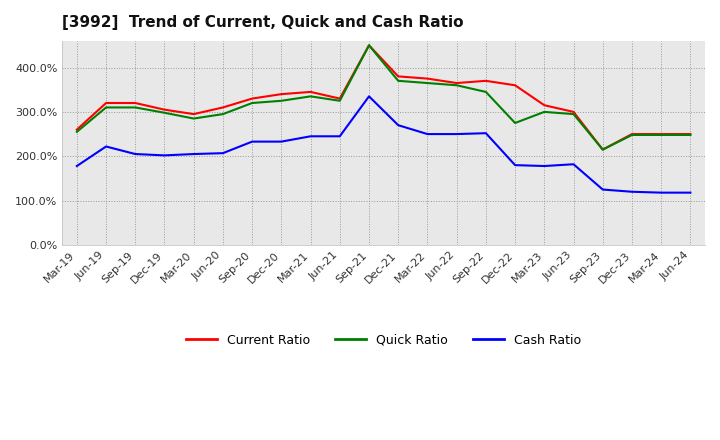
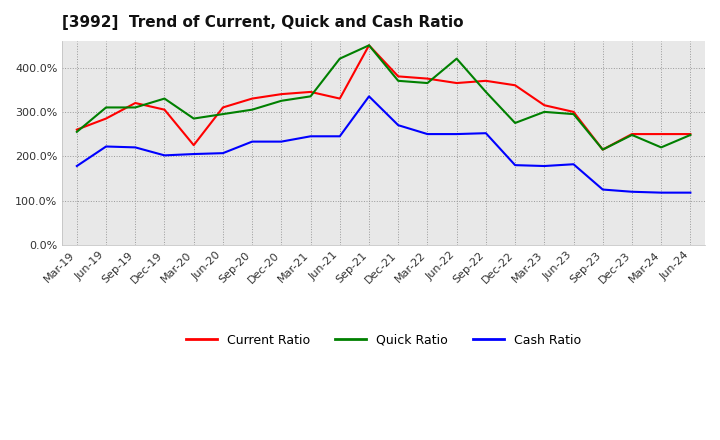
Current Ratio/Jun-19: 320% -> 285%
Cash Ratio/Sep-19: 205% -> 220%
Quick Ratio/Dec-19: 298% -> 330%
Current Ratio/Mar-20: 295% -> 225%
Quick Ratio/Sep-20: 320% -> 305%
Quick Ratio/Jun-21: 325% -> 420%
Quick Ratio/Jun-22: 360% -> 420%
Quick Ratio/Mar-24: 248% -> 220%
